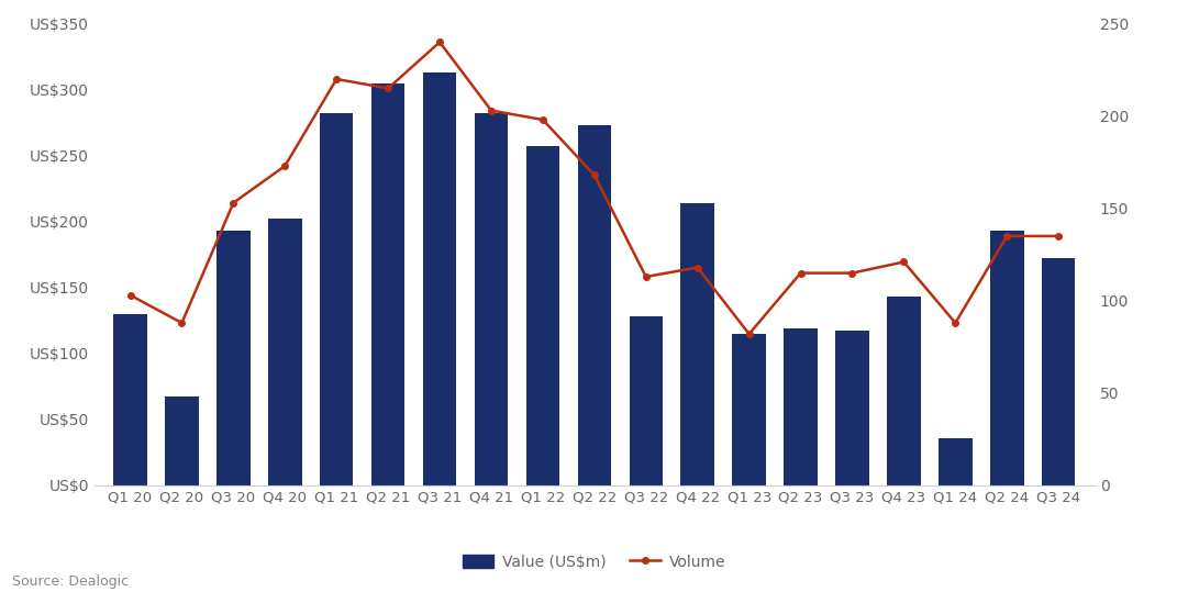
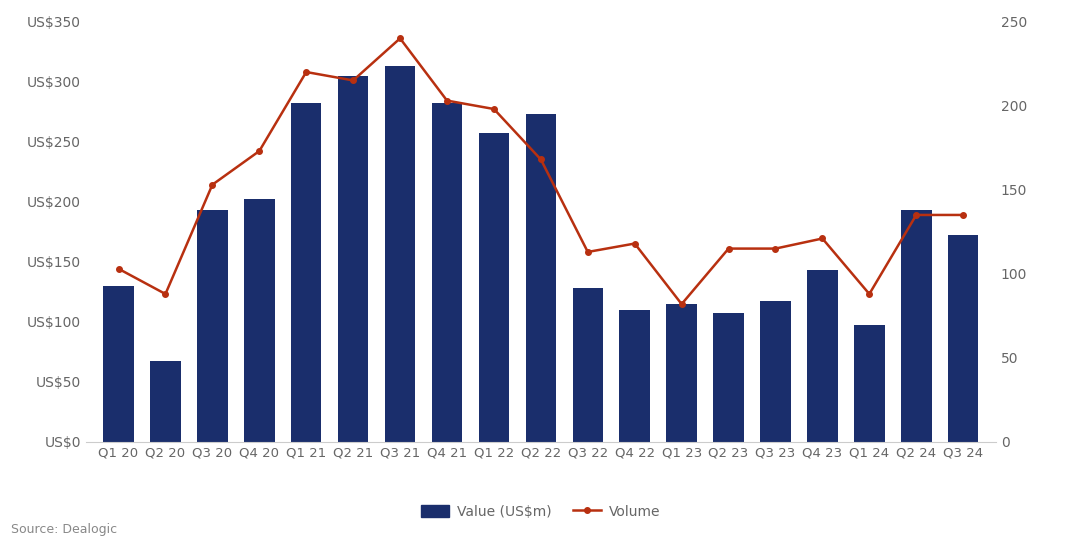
Value (US$m)/Q4 22: US$214 -> US$110
Value (US$m)/Q2 23: US$119 -> US$107
Value (US$m)/Q1 24: US$36 -> US$97
